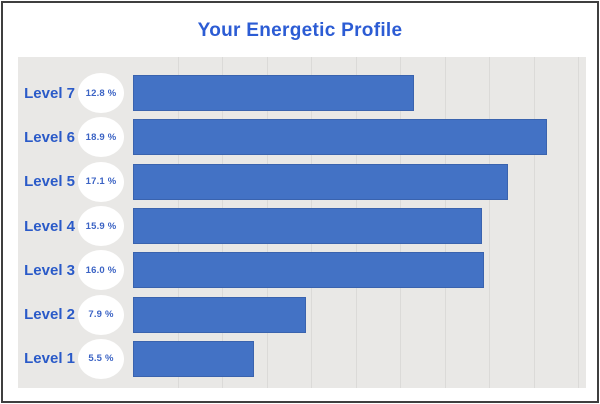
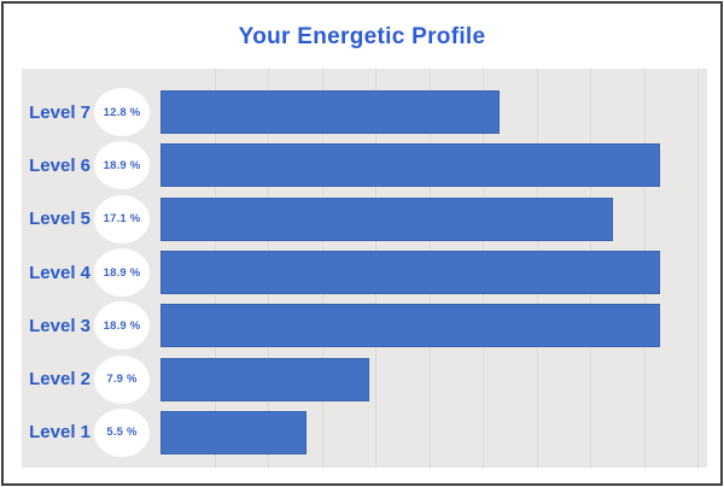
Level 4: 15.9 -> 18.9
Level 3: 16.0 -> 18.9
